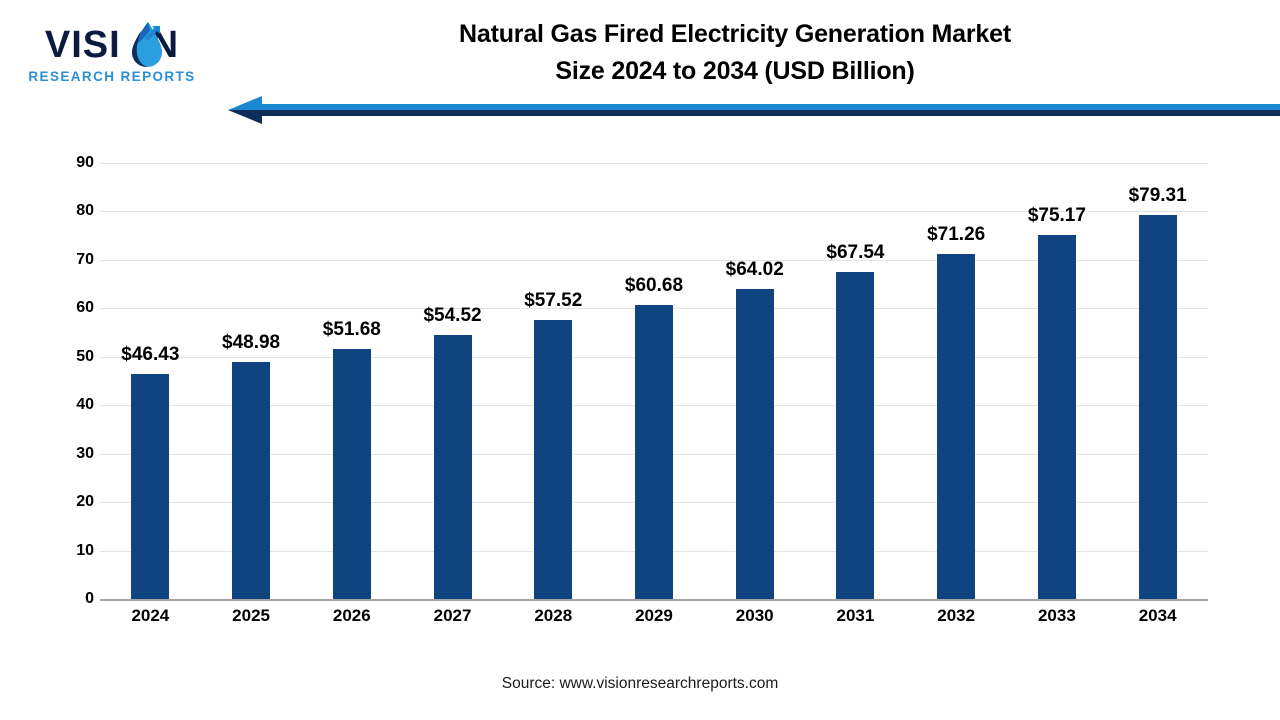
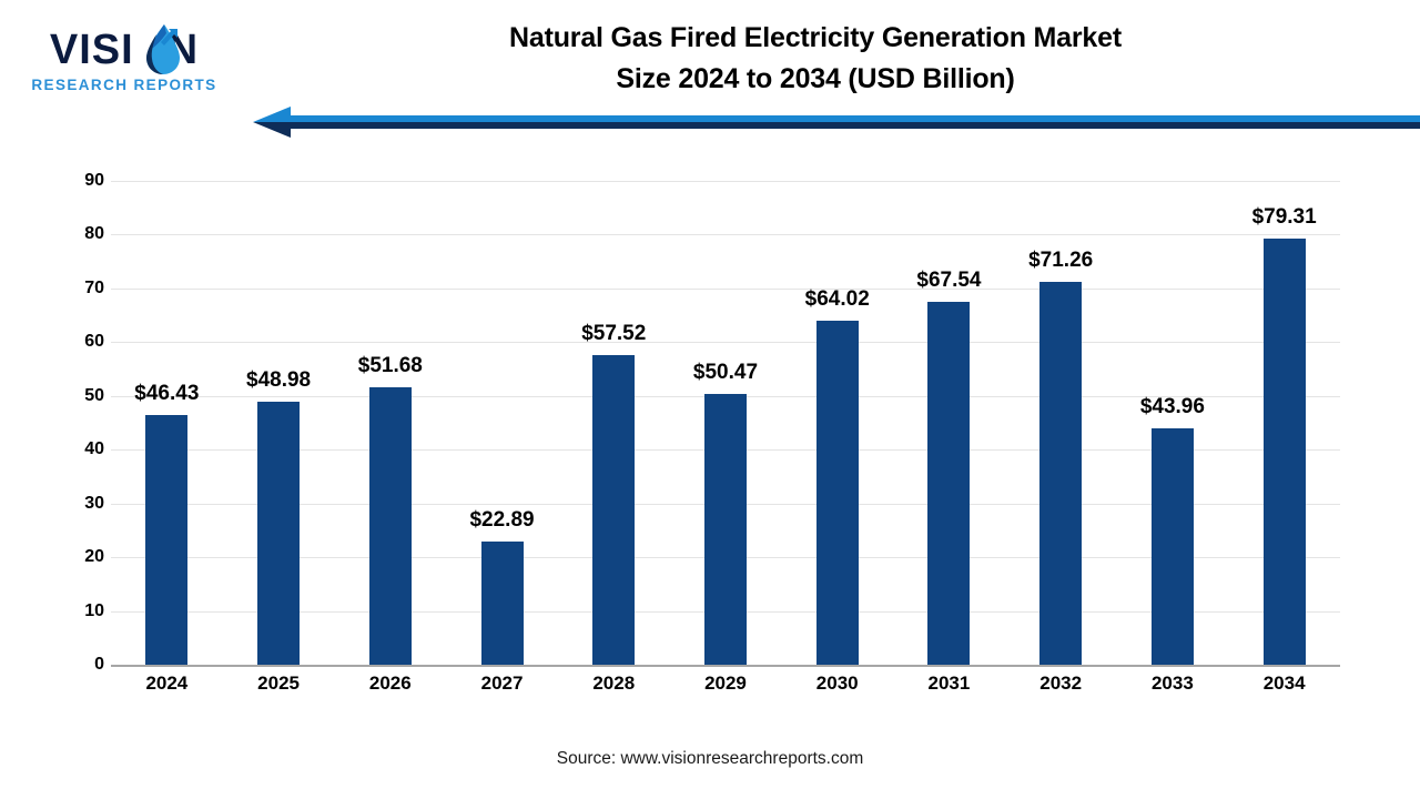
2027: $54.52 -> $22.89
2029: $60.68 -> $50.47
2033: $75.17 -> $43.96
